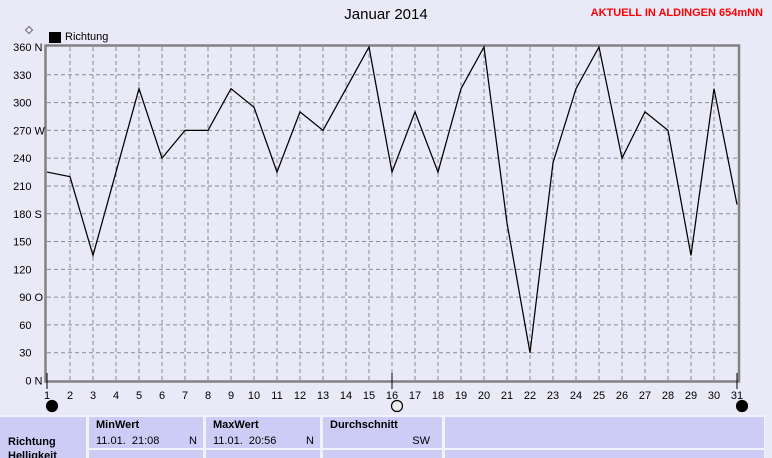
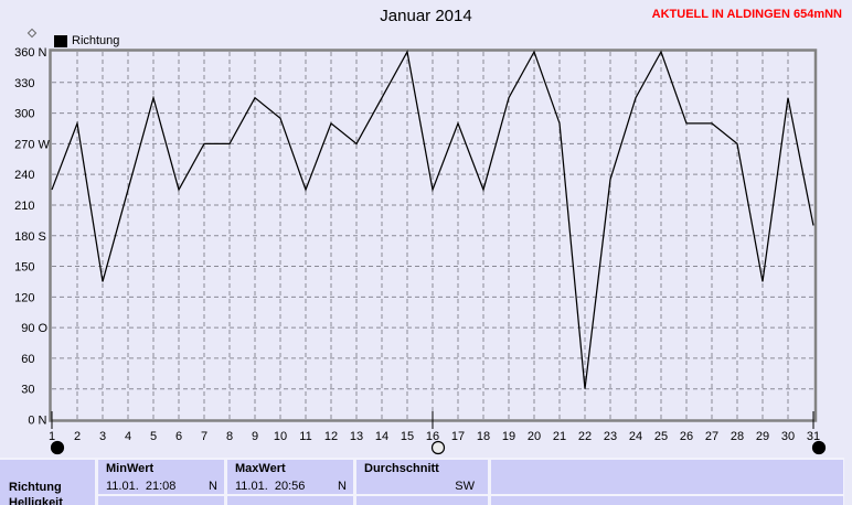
2: 220 -> 290
6: 240 -> 220
21: 170 -> 290
26: 240 -> 290
